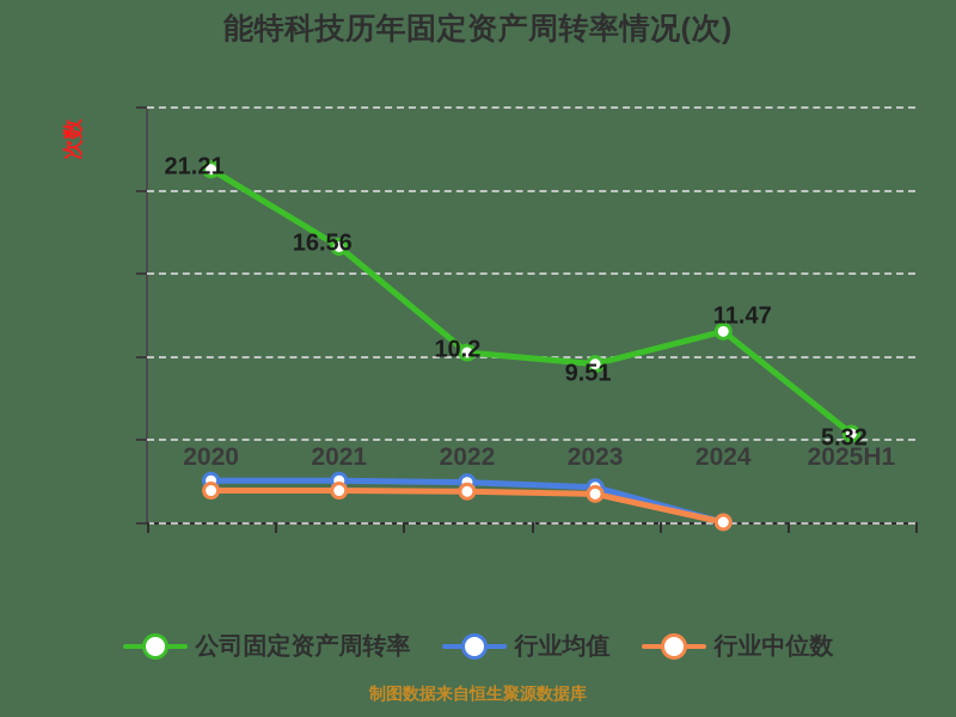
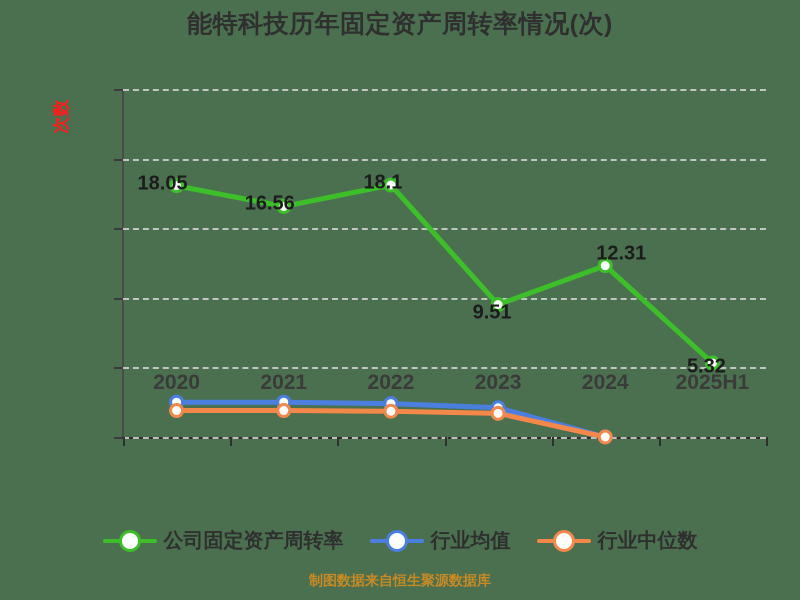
公司固定资产周转率/2020: 21.21 -> 18.05
公司固定资产周转率/2022: 10.2 -> 18.1
公司固定资产周转率/2024: 11.47 -> 12.31
